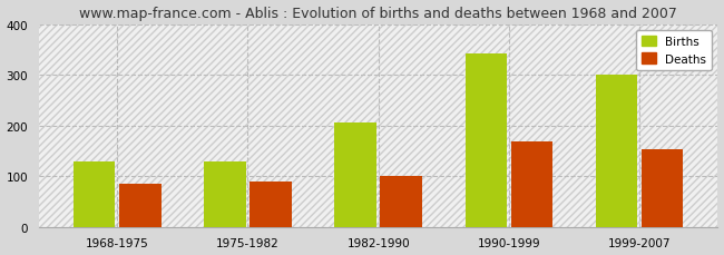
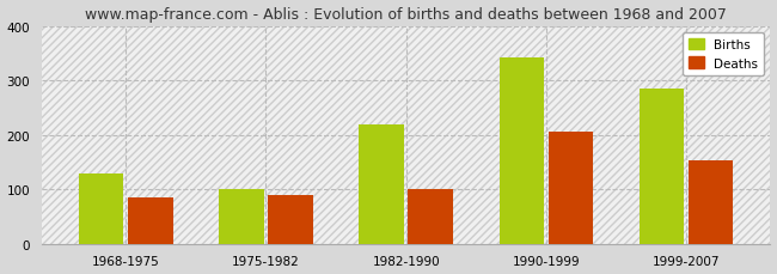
Births/1975-1982: 130 -> 100
Births/1982-1990: 205 -> 220
Deaths/1990-1999: 168 -> 205
Births/1999-2007: 300 -> 285
